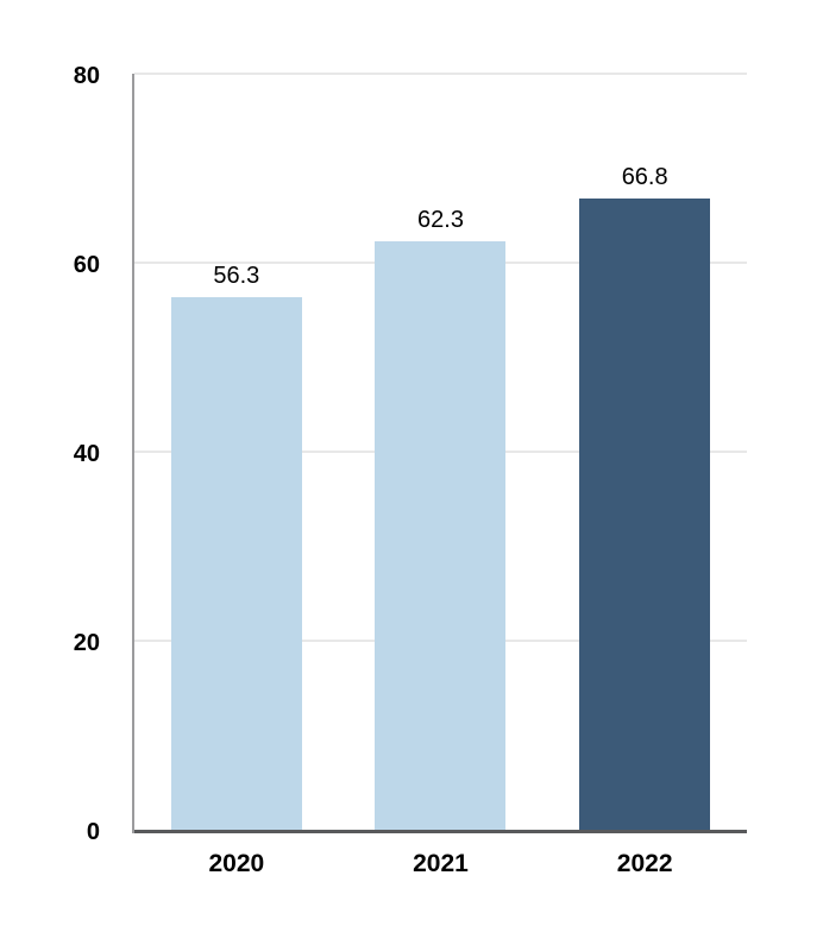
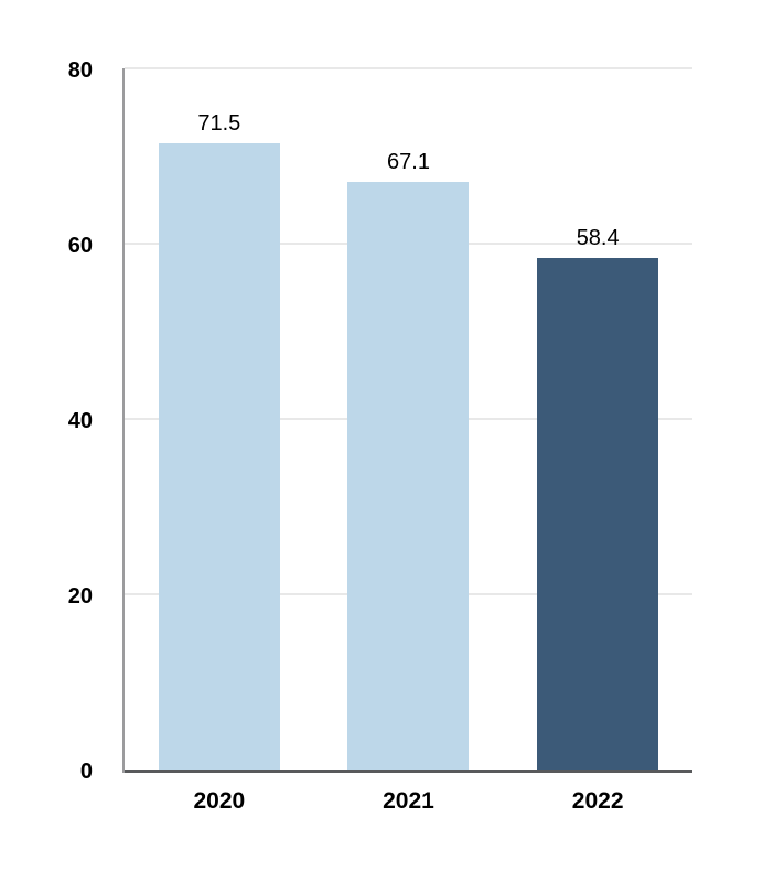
2020: 56.3 -> 71.5
2021: 62.3 -> 67.1
2022: 66.8 -> 58.4
